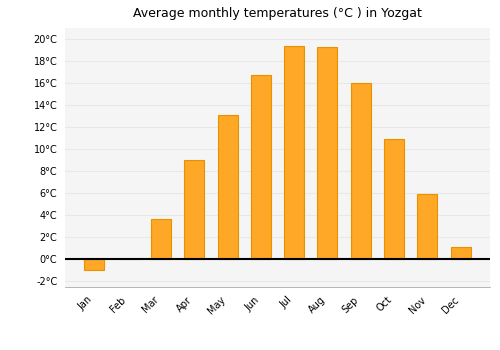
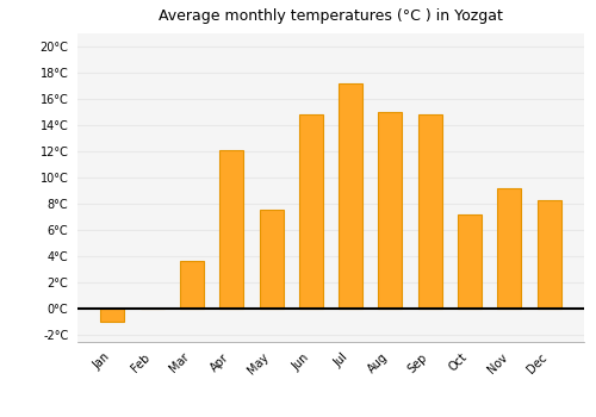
Apr: 9.0°C -> 12.1°C
May: 13.1°C -> 7.6°C
Jun: 16.7°C -> 14.8°C
Jul: 19.4°C -> 17.2°C
Aug: 19.3°C -> 15.0°C
Sep: 16.0°C -> 14.8°C
Oct: 10.9°C -> 7.2°C
Nov: 5.9°C -> 9.2°C
Dec: 1.1°C -> 8.3°C
